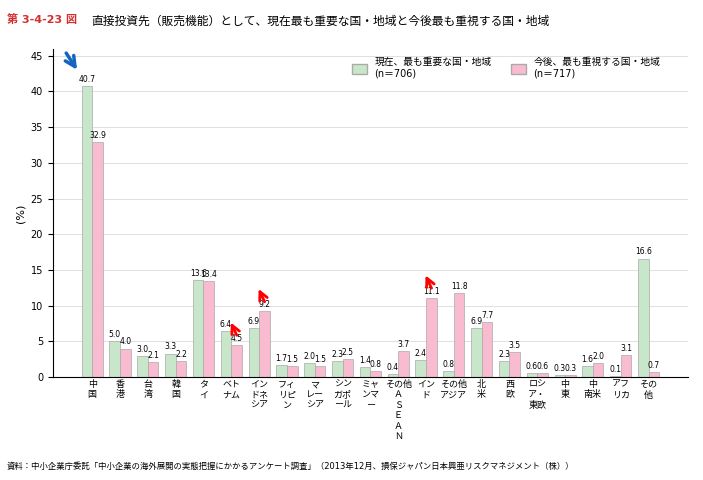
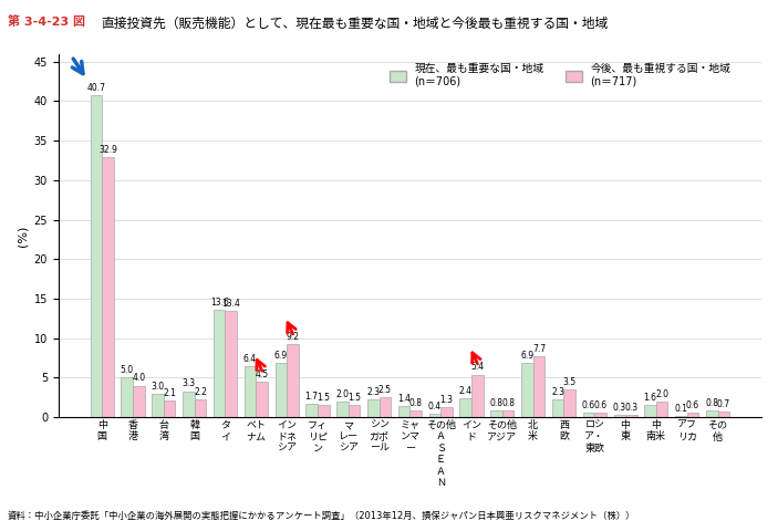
今後、最も重視する国・地域 (n＝717)/その他 Ａ Ｓ Ｅ Ａ Ｎ: 3.7 -> 1.3
今後、最も重視する国・地域 (n＝717)/イン ド: 11.1 -> 5.4
今後、最も重視する国・地域 (n＝717)/その他 アジア: 11.8 -> 0.8
今後、最も重視する国・地域 (n＝717)/アフ リカ: 3.1 -> 0.6
現在、最も重要な国・地域 (n＝706)/その 他: 16.6 -> 0.8
